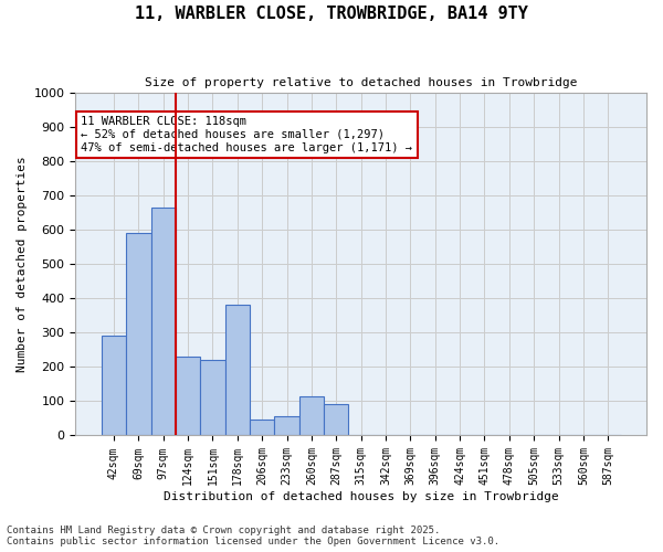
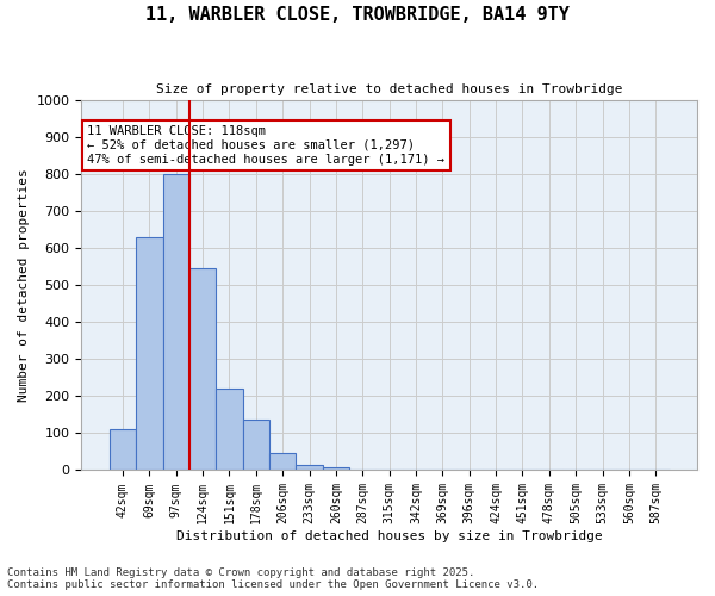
42sqm: 290 -> 110
69sqm: 590 -> 630
97sqm: 665 -> 800
124sqm: 230 -> 545
178sqm: 380 -> 135
233sqm: 55 -> 13
260sqm: 115 -> 8
287sqm: 90 -> 2
